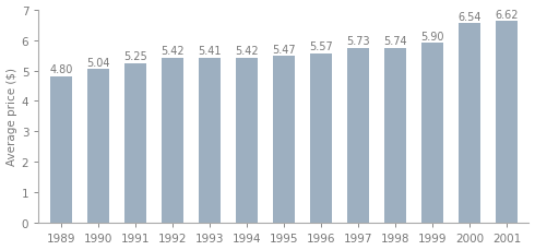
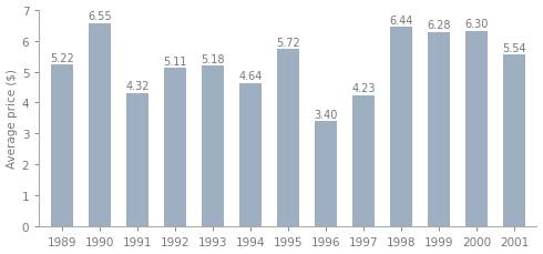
1989: 4.80 -> 5.22
1990: 5.04 -> 6.55
1991: 5.25 -> 4.32
1992: 5.42 -> 5.11
1993: 5.41 -> 5.18
1994: 5.42 -> 4.64
1995: 5.47 -> 5.72
1996: 5.57 -> 3.40
1997: 5.73 -> 4.23
1998: 5.74 -> 6.44
1999: 5.90 -> 6.28
2000: 6.54 -> 6.30
2001: 6.62 -> 5.54
